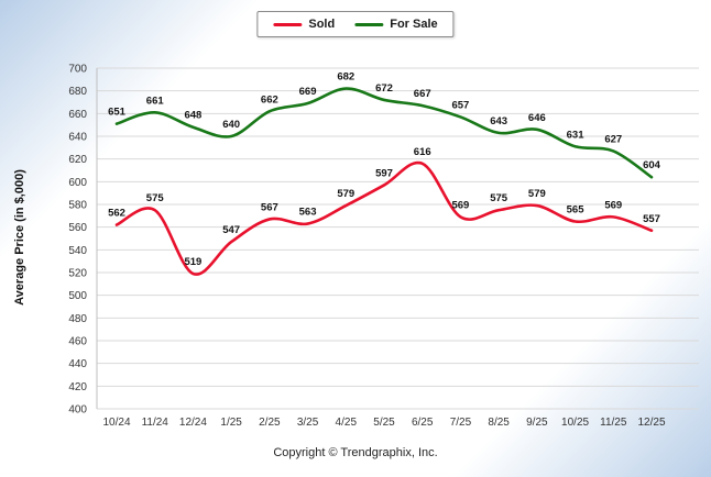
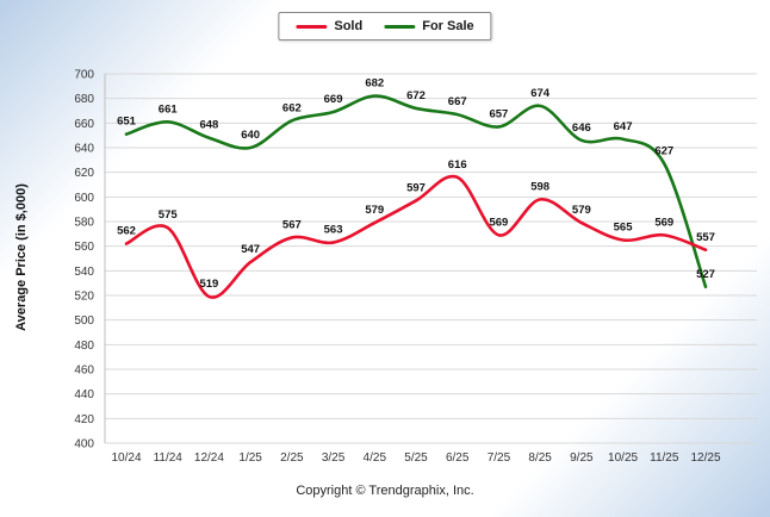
Sold/8/25: 575 -> 598
For Sale/8/25: 643 -> 674
For Sale/10/25: 631 -> 647
For Sale/12/25: 604 -> 527
